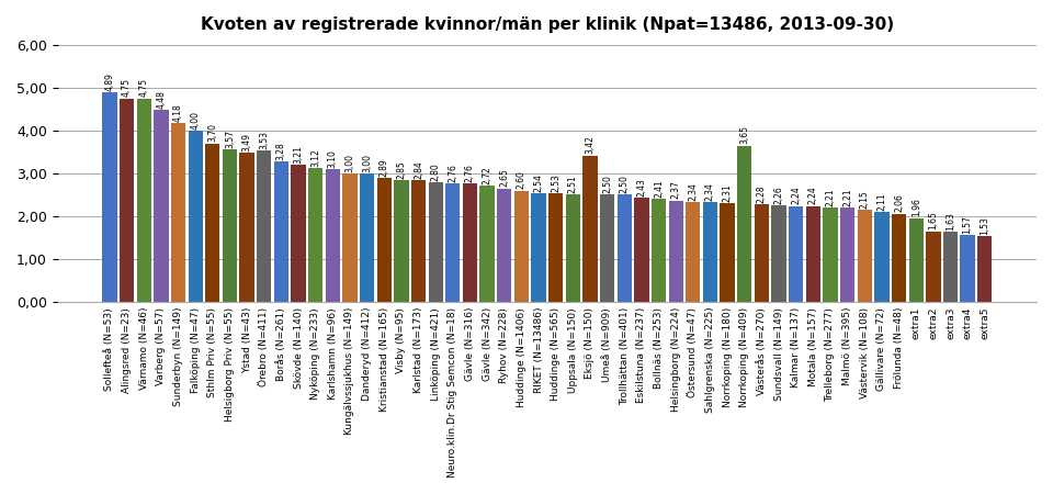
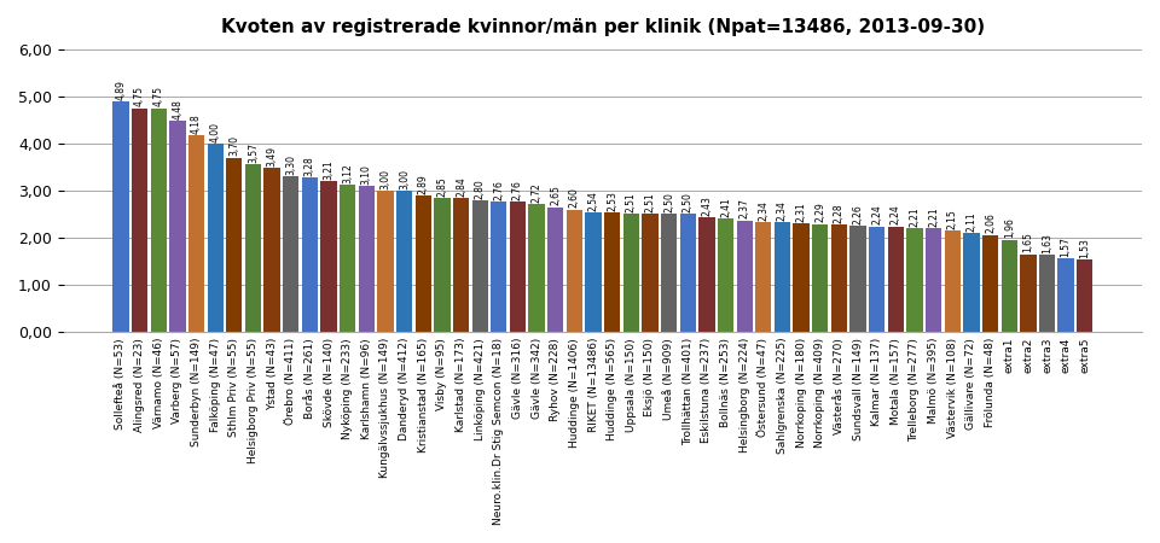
Örebro (N=411): 3,53 -> 3,30
Eksjö (N=150): 3,42 -> 2,51
Norrkoping (N=409): 3,65 -> 2,29
